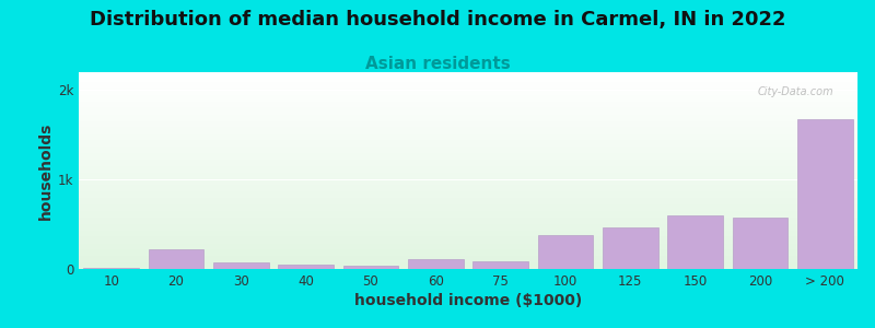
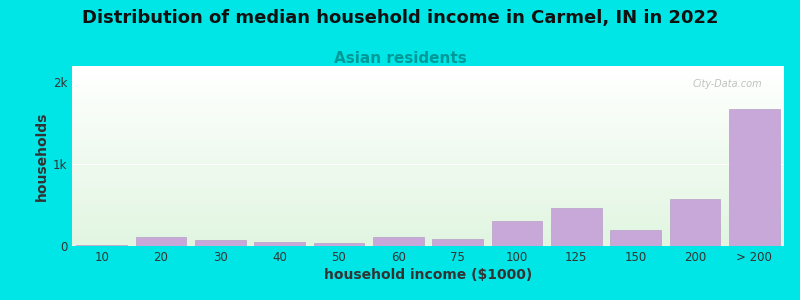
20: 0.22k -> 0.12k
100: 0.38k -> 0.31k
150: 0.60k -> 0.20k
